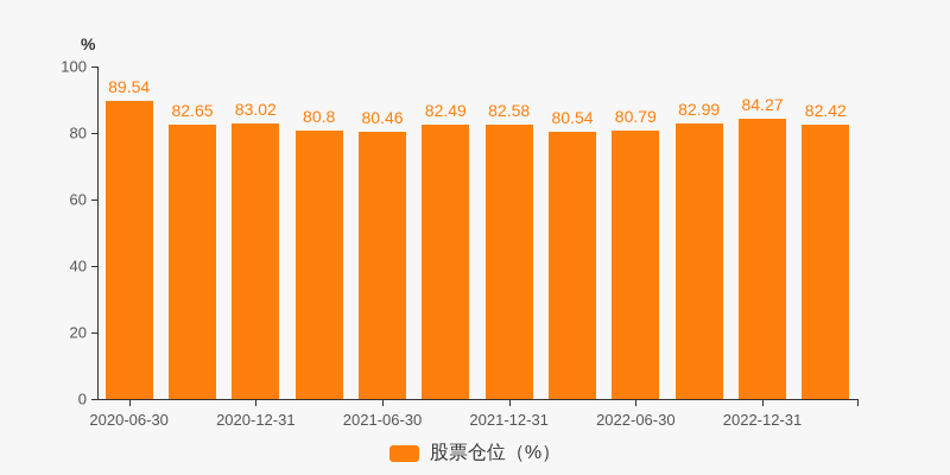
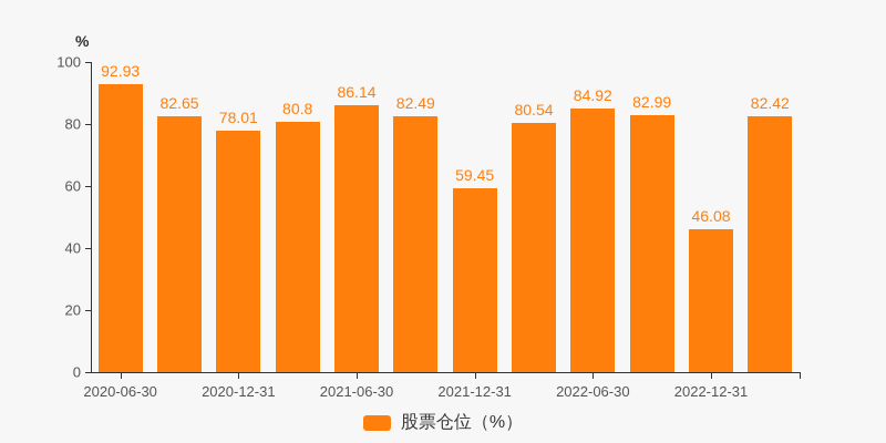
2020-06-30: 89.54 -> 92.93
2020-12-31: 83.02 -> 78.01
2021-06-30: 80.46 -> 86.14
2021-12-31: 82.58 -> 59.45
2022-06-30: 80.79 -> 84.92
2022-12-31: 84.27 -> 46.08
